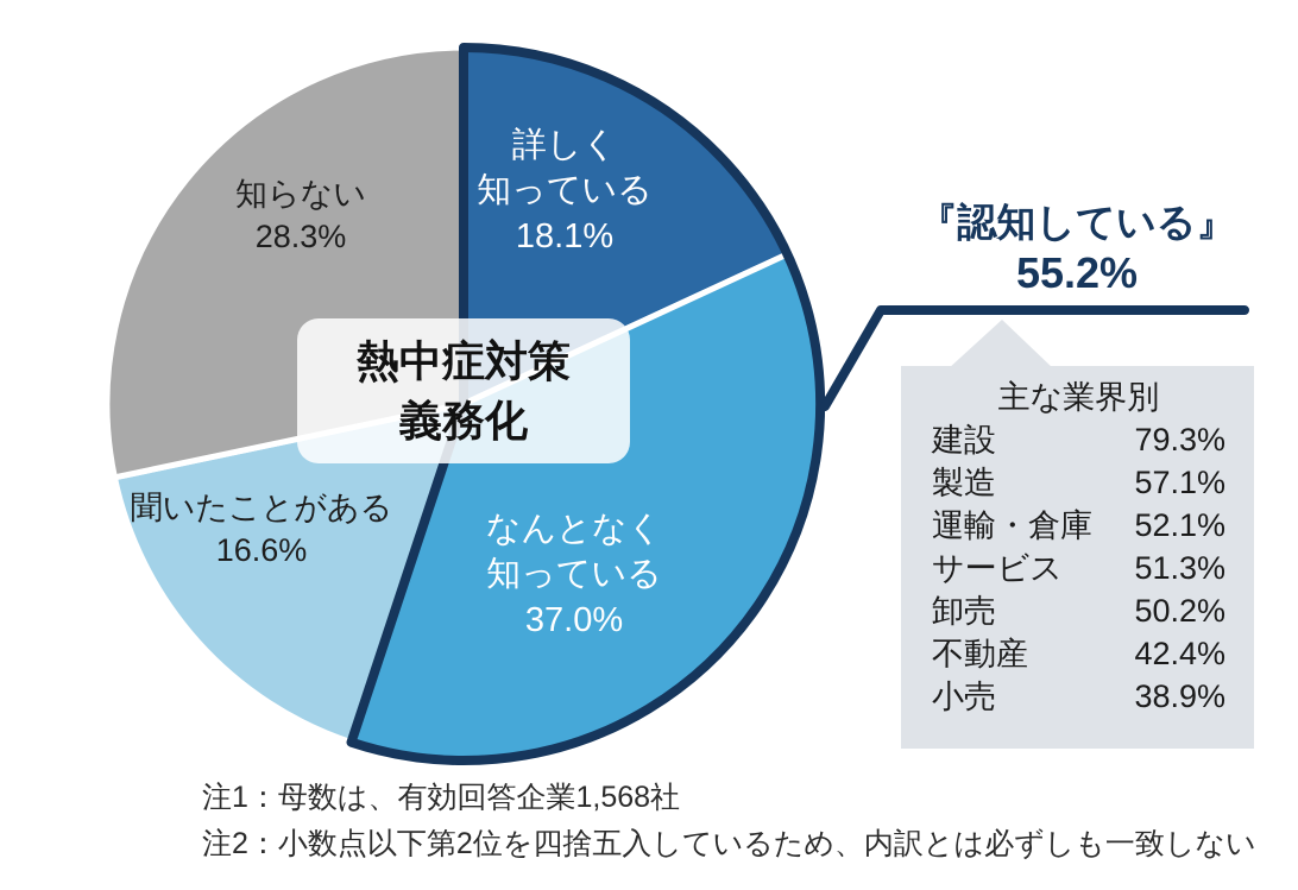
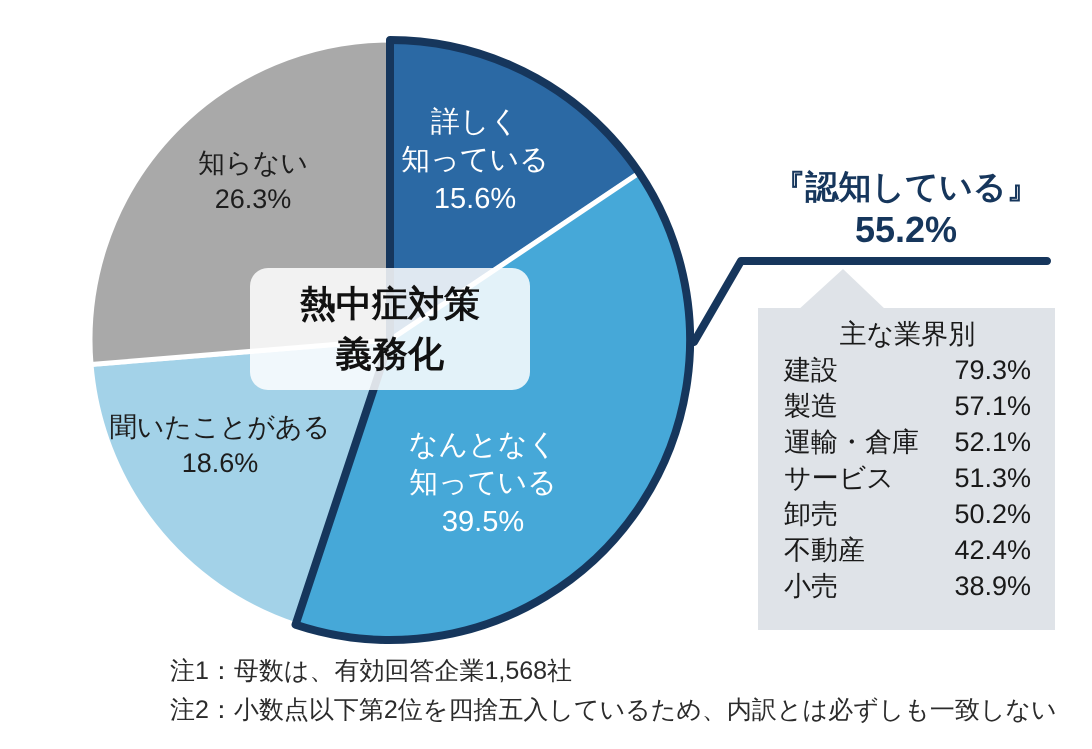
詳しく知っている: 18.1% -> 15.6%
なんとなく知っている: 37.0% -> 39.5%
聞いたことがある: 16.6% -> 18.6%
知らない: 28.3% -> 26.3%
